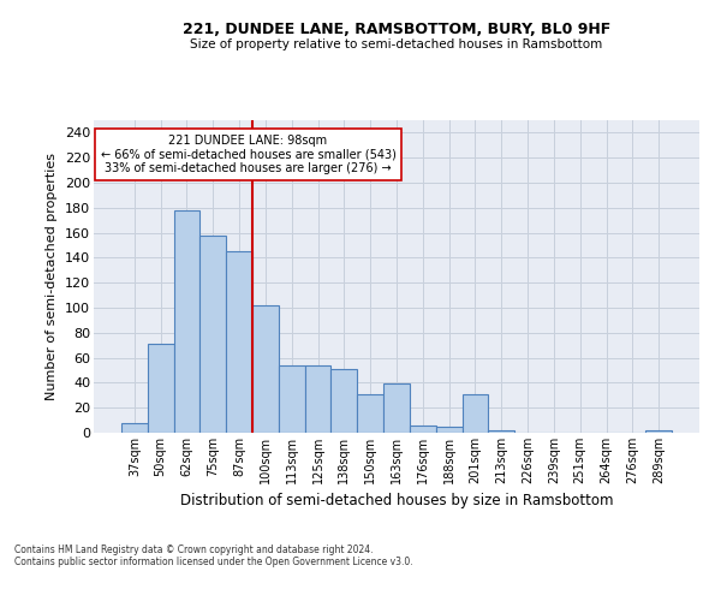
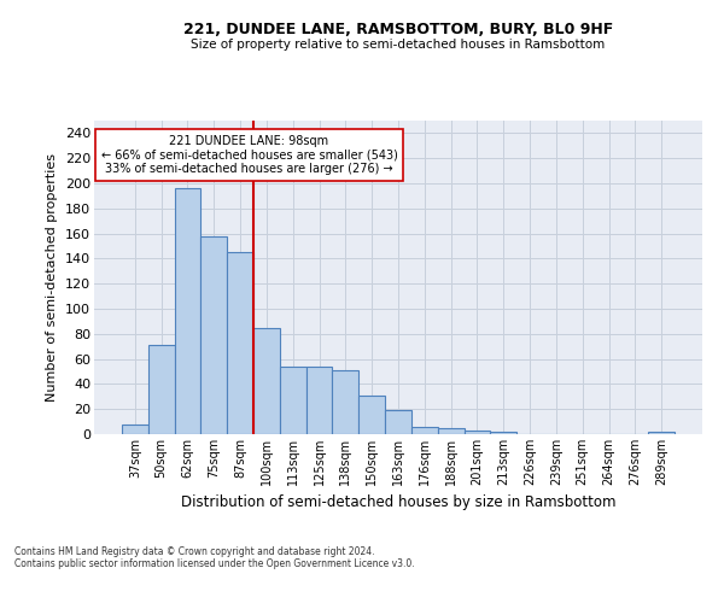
62sqm: 178 -> 196
100sqm: 102 -> 85
163sqm: 39 -> 19
201sqm: 31 -> 3
